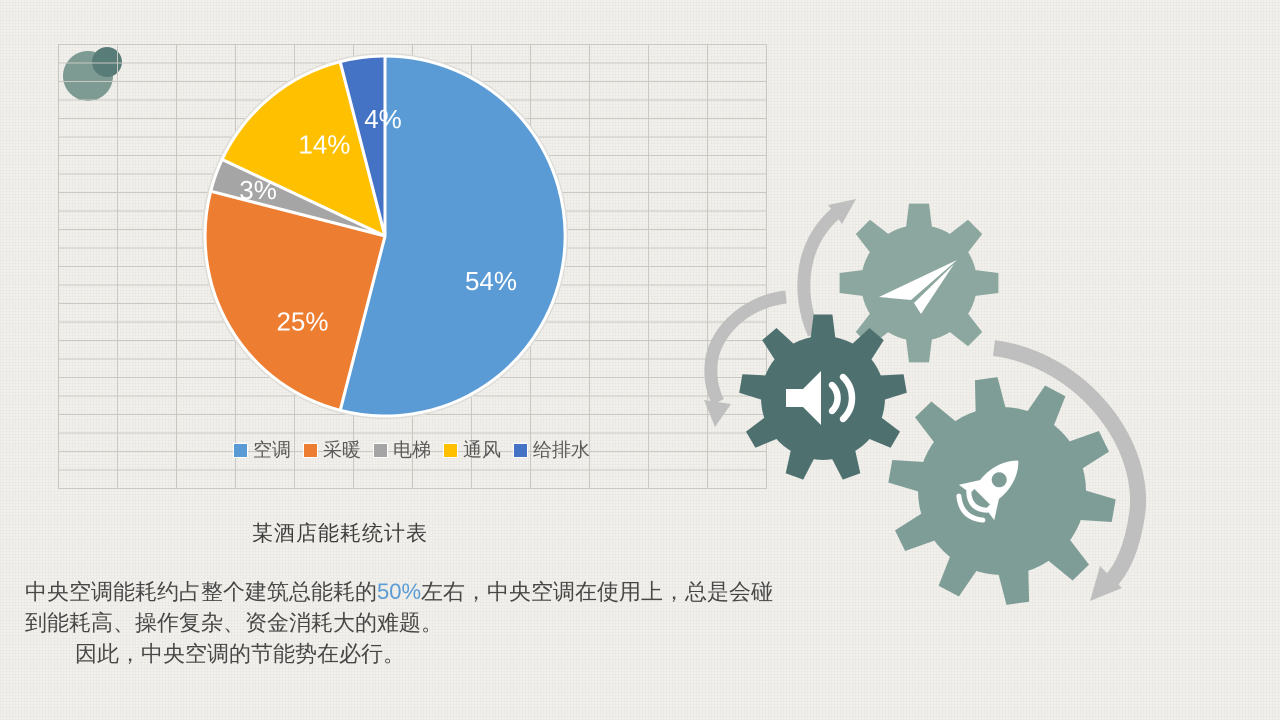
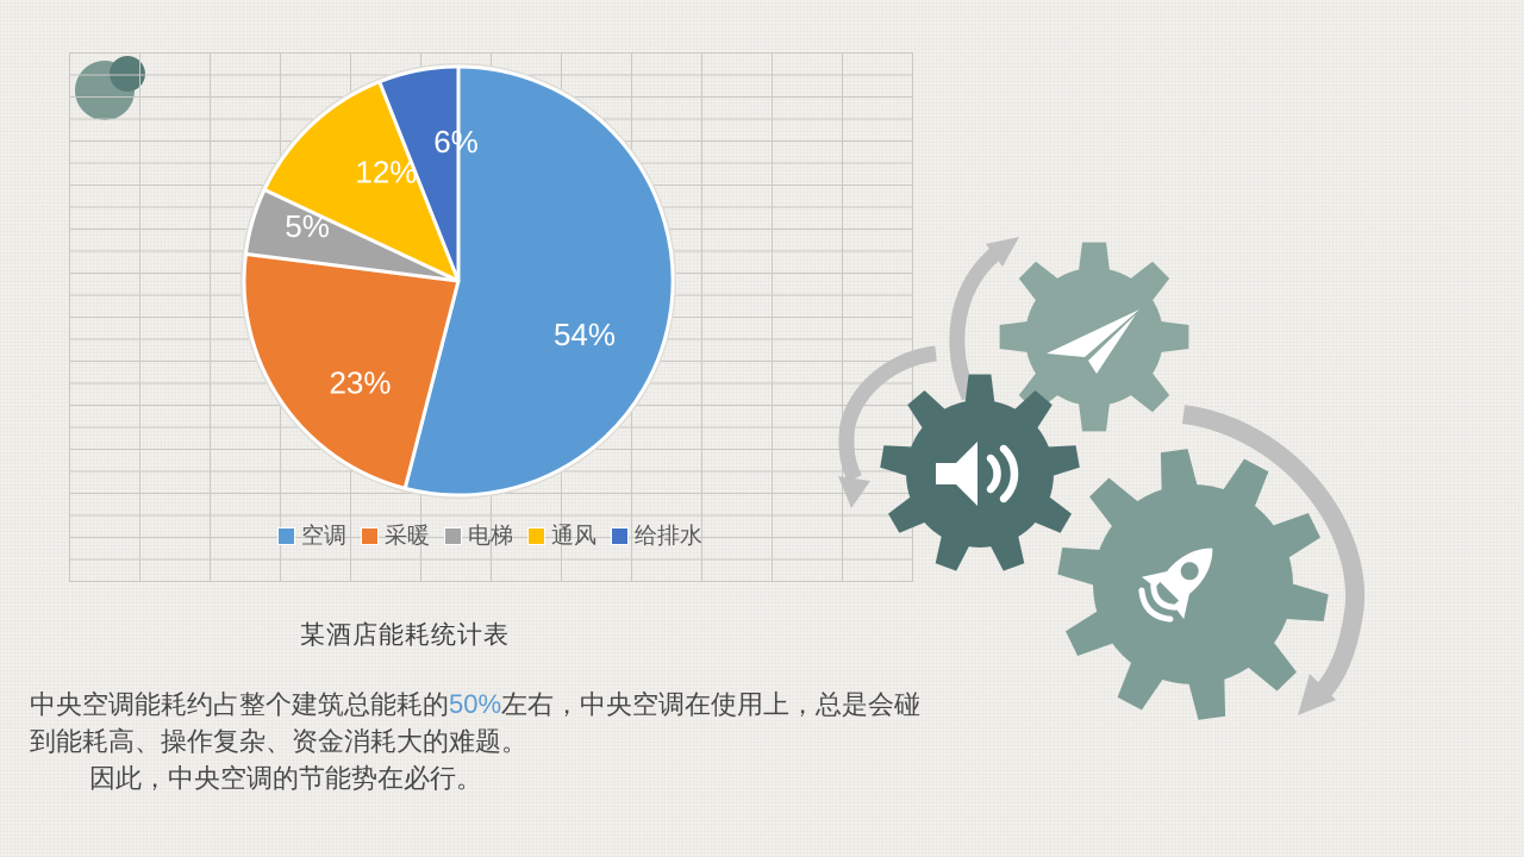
采暖: 25% -> 23%
电梯: 3% -> 5%
通风: 14% -> 12%
给排水: 4% -> 6%
